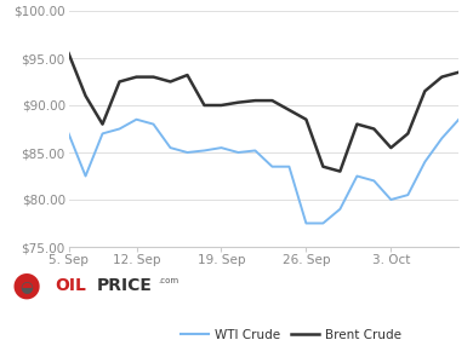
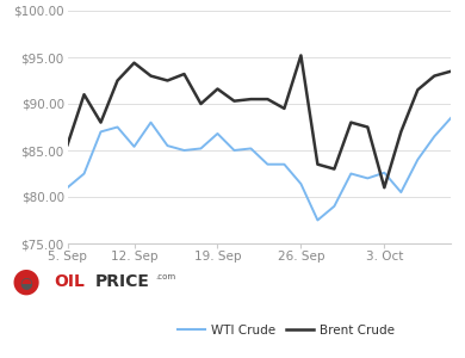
WTI Crude/5. Sep: $87.0 -> $81.0
Brent Crude/5. Sep: $95.5 -> $85.6
WTI Crude/12. Sep: $88.5 -> $85.4
Brent Crude/12. Sep: $93.0 -> $94.4
WTI Crude/19. Sep: $85.5 -> $86.8
Brent Crude/19. Sep: $90.0 -> $91.6
WTI Crude/26. Sep: $77.5 -> $81.4
Brent Crude/26. Sep: $88.5 -> $95.2
WTI Crude/3. Oct: $80.0 -> $82.6
Brent Crude/3. Oct: $85.5 -> $81.0
